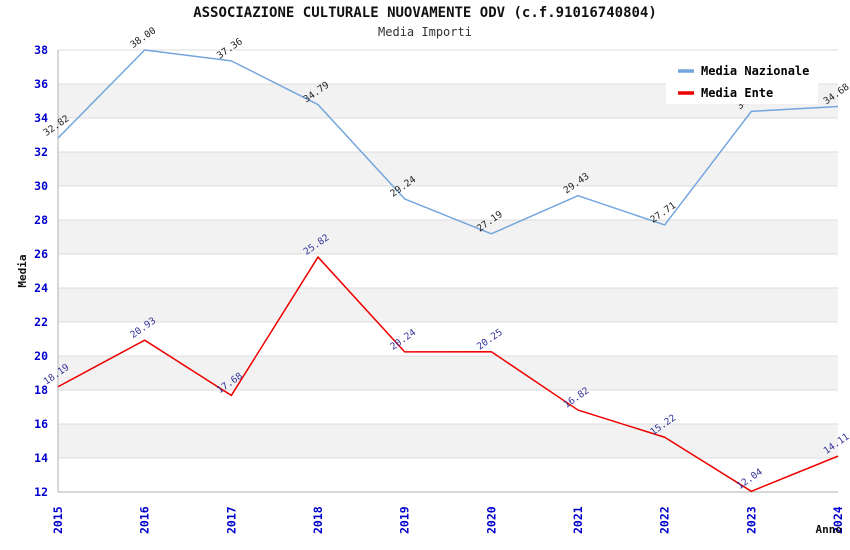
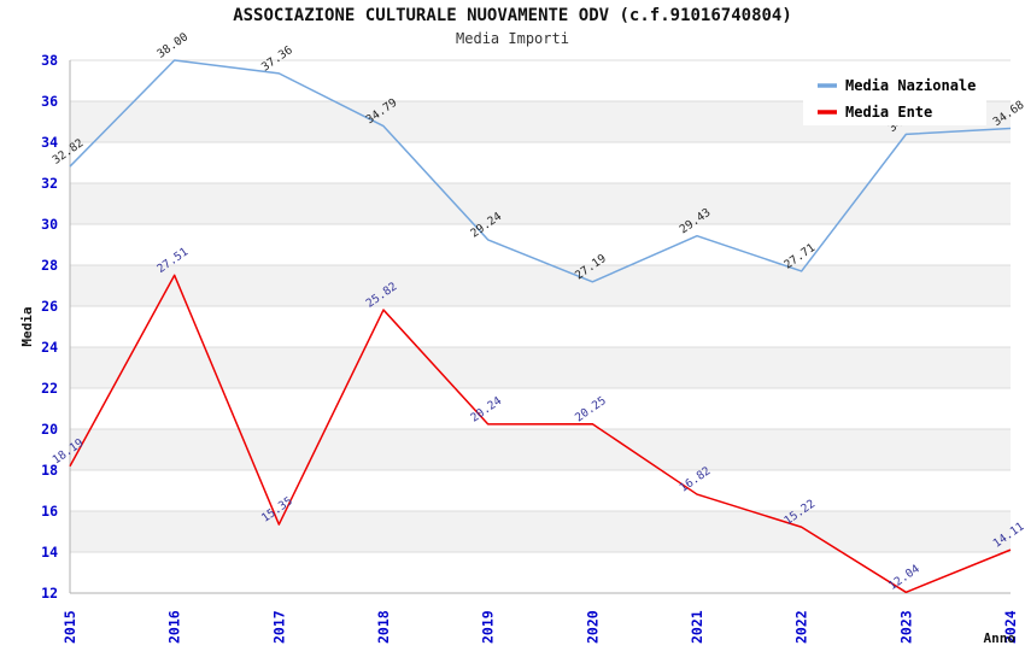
Media Ente/2016: 20.93 -> 27.51
Media Ente/2017: 17.68 -> 15.35
